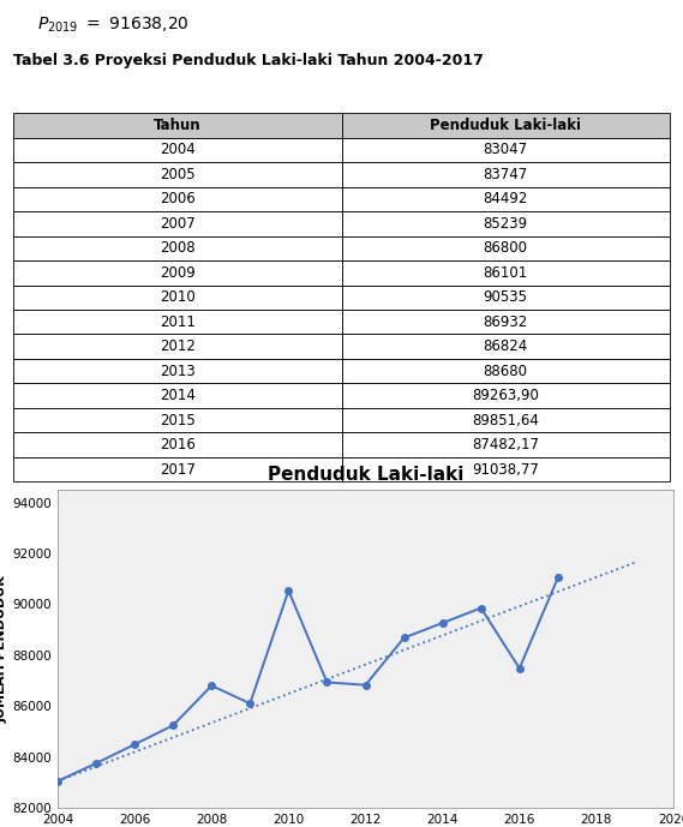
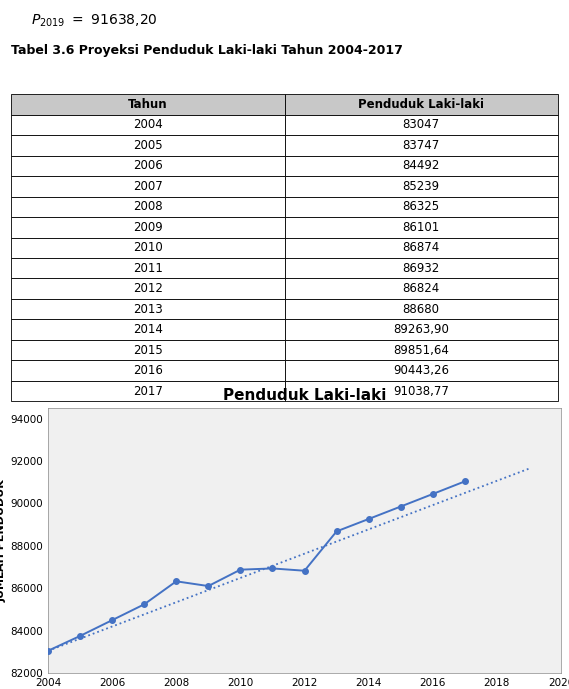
2008: 86800 -> 86325
2010: 90535 -> 86874
2016: 87482,17 -> 90443,26
